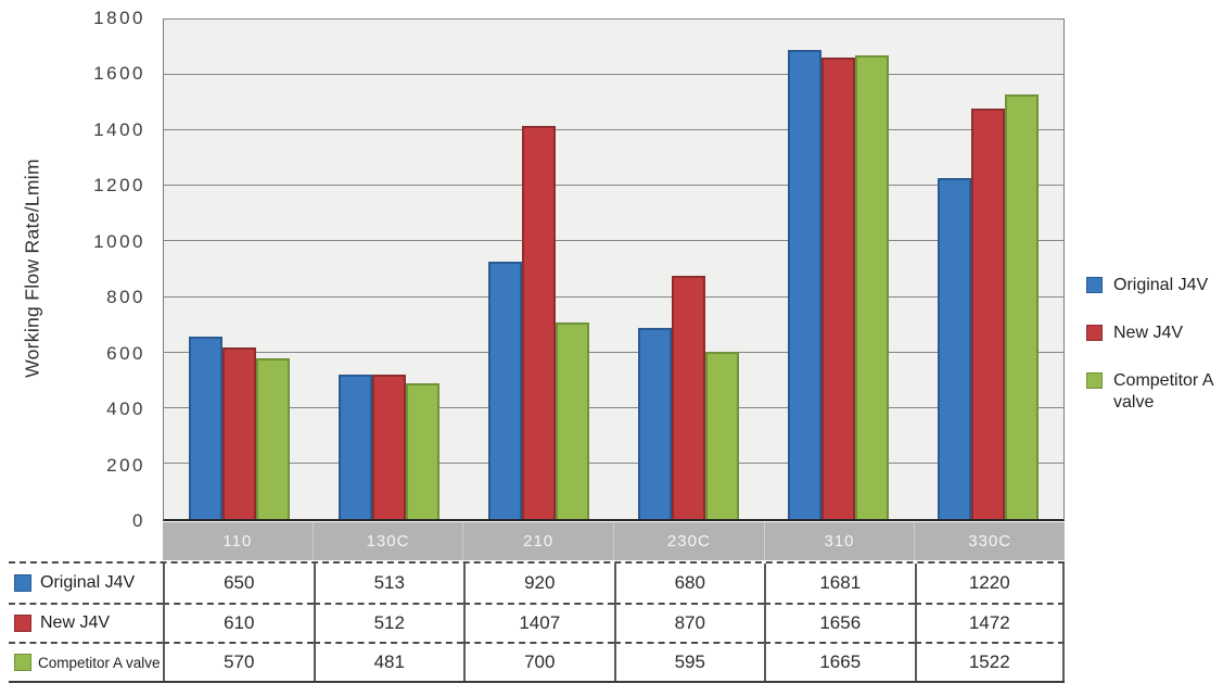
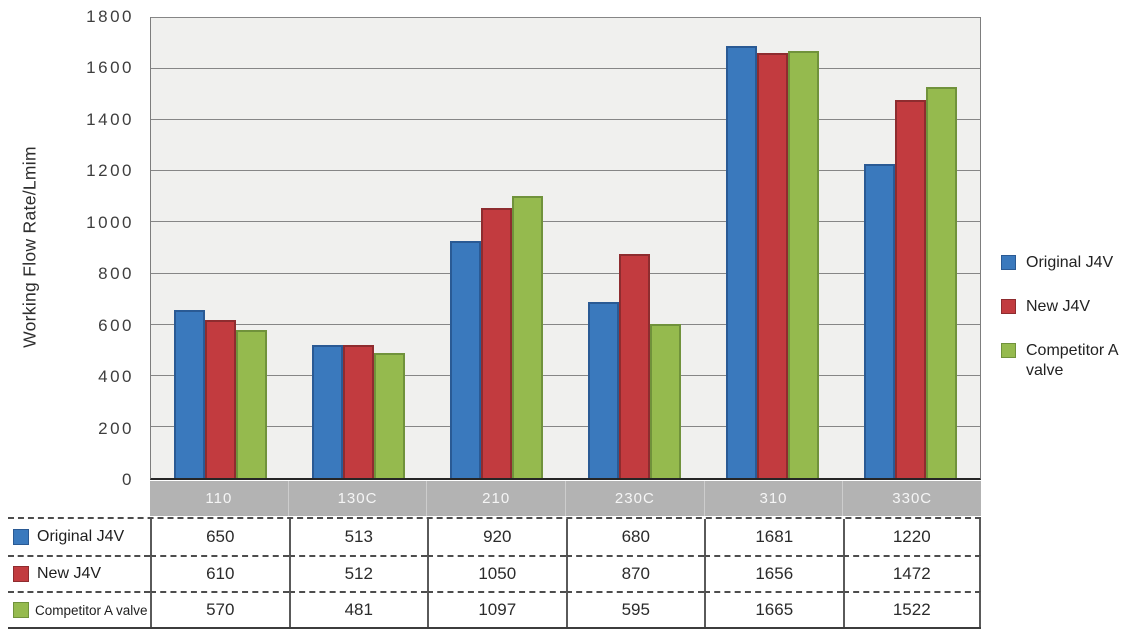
New J4V/210: 1407 -> 1050
Competitor A valve/210: 700 -> 1097
